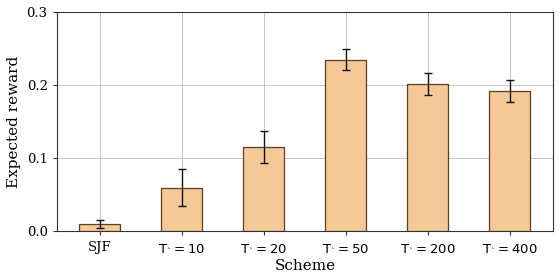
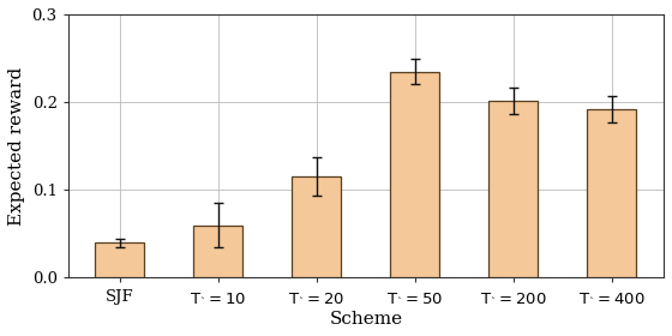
SJF: 0.010 -> 0.040
